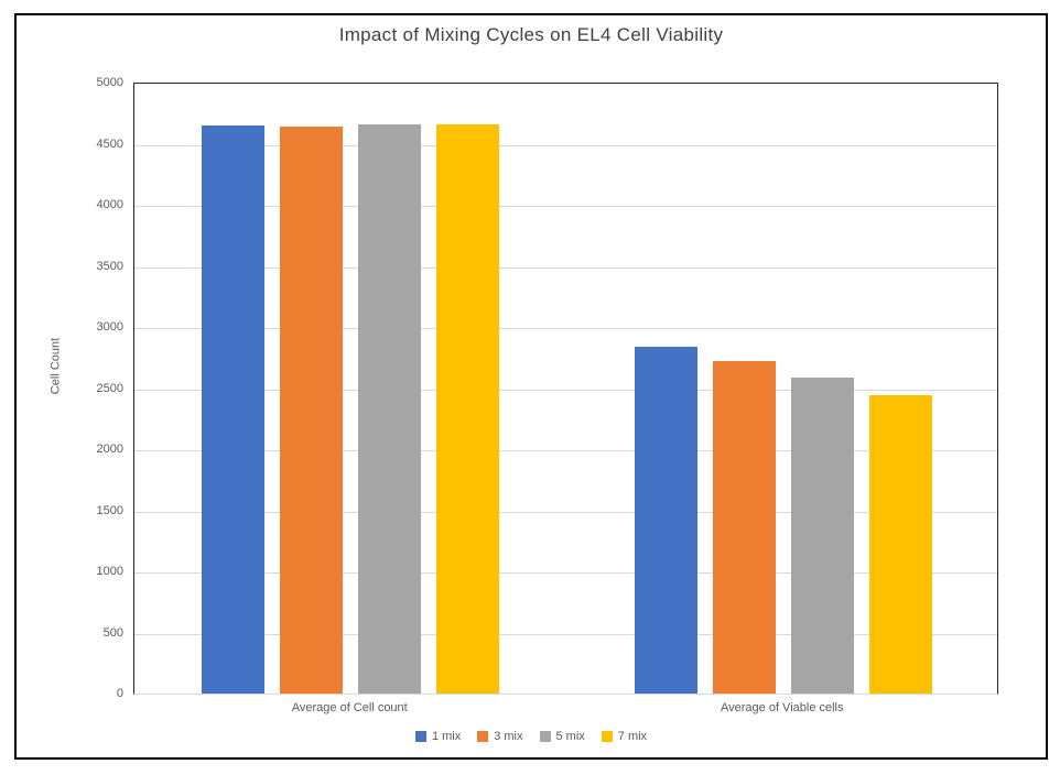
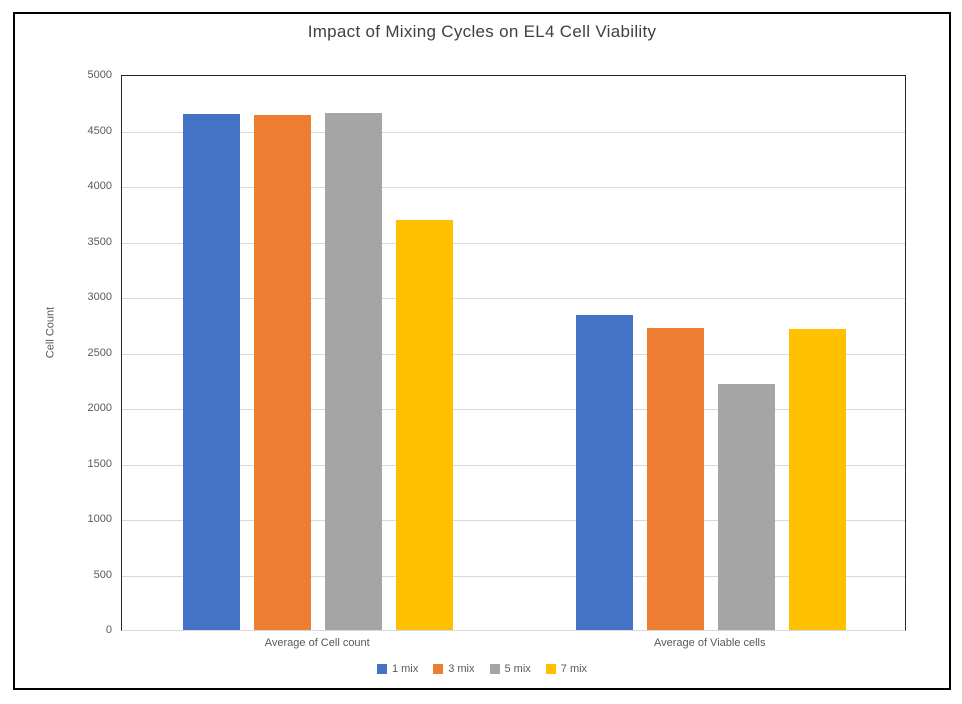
7 mix/Average of Cell count: 4660 -> 3690
5 mix/Average of Viable cells: 2590 -> 2220
7 mix/Average of Viable cells: 2440 -> 2710
